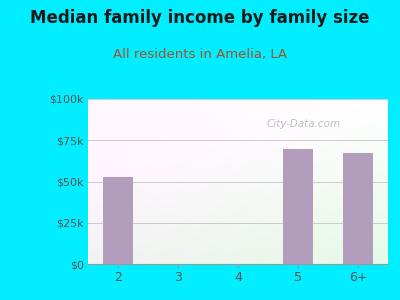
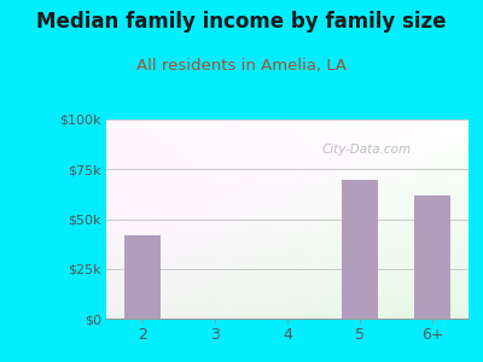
2: $53k -> $42k
6+: $67k -> $62k
